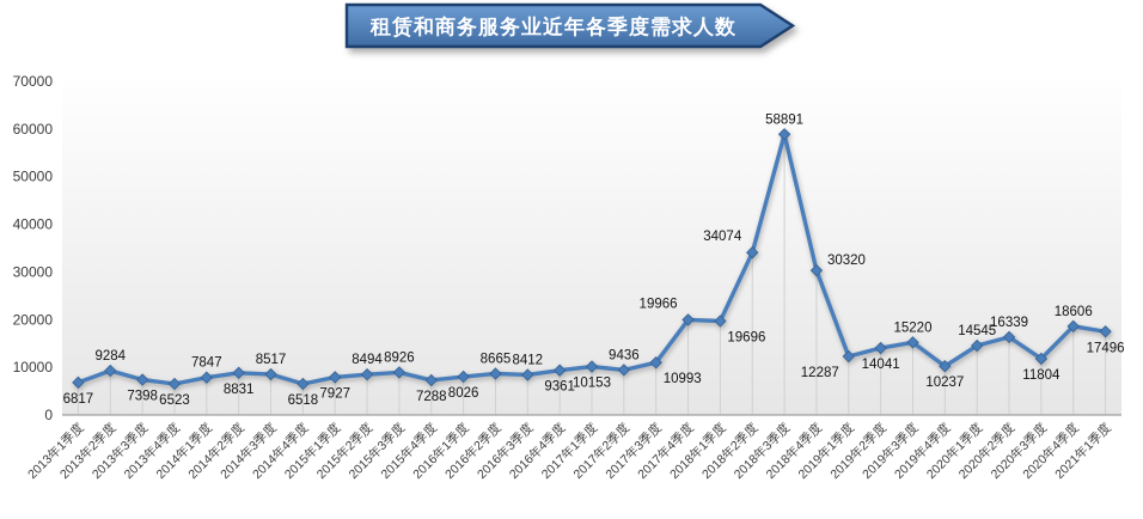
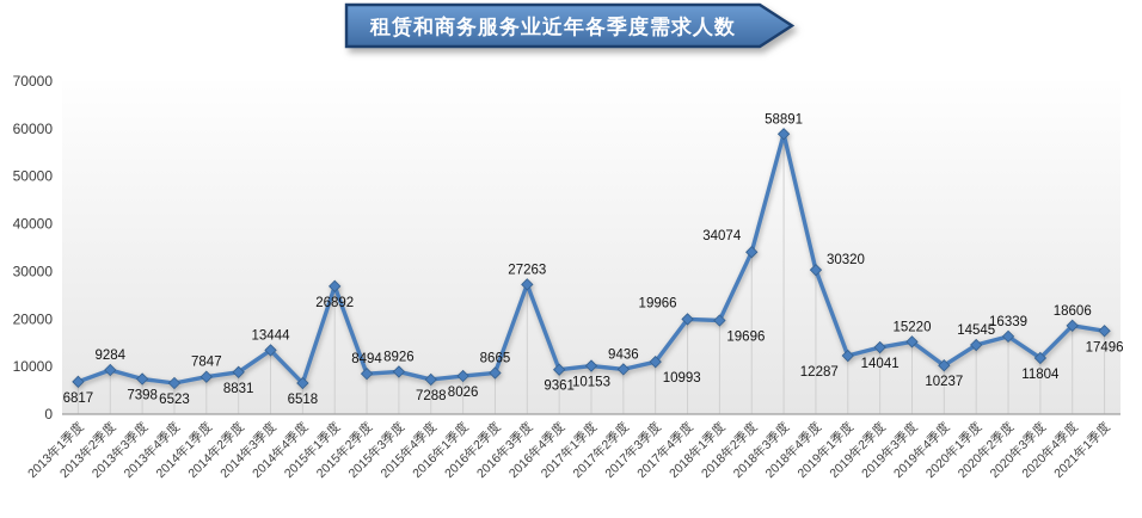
2014年3季度: 8517 -> 13444
2015年1季度: 7927 -> 26892
2016年3季度: 8412 -> 27263
